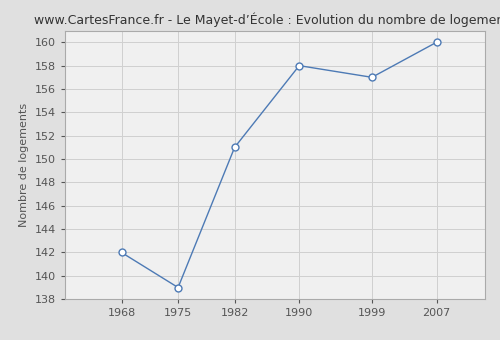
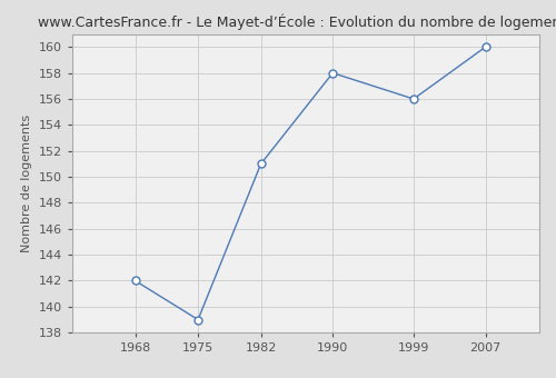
1999: 157 -> 156
